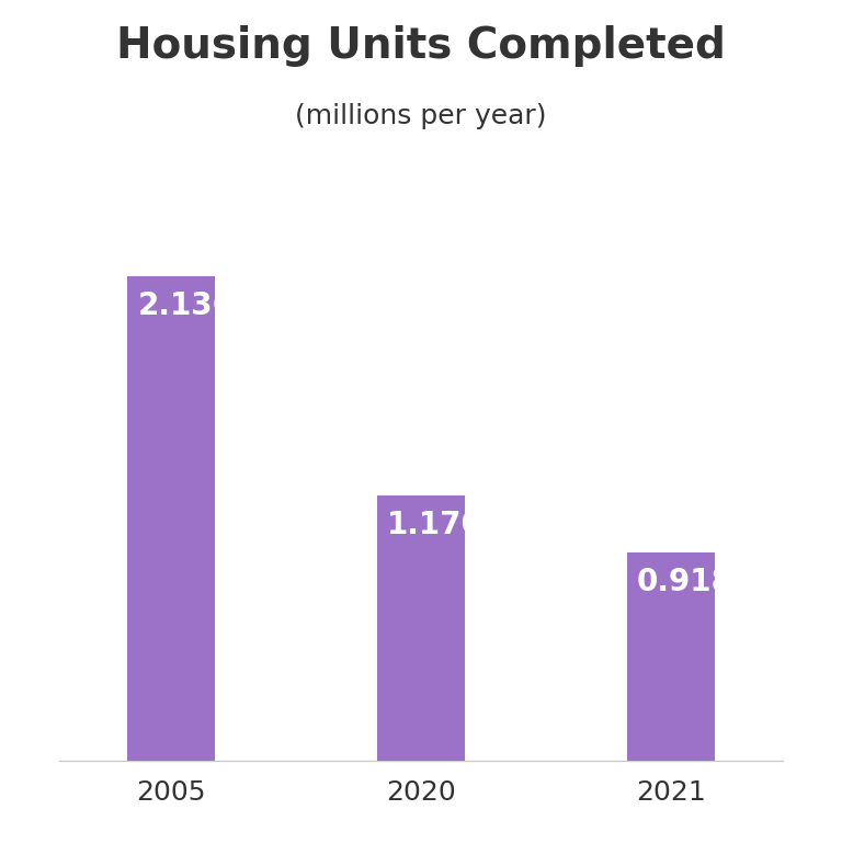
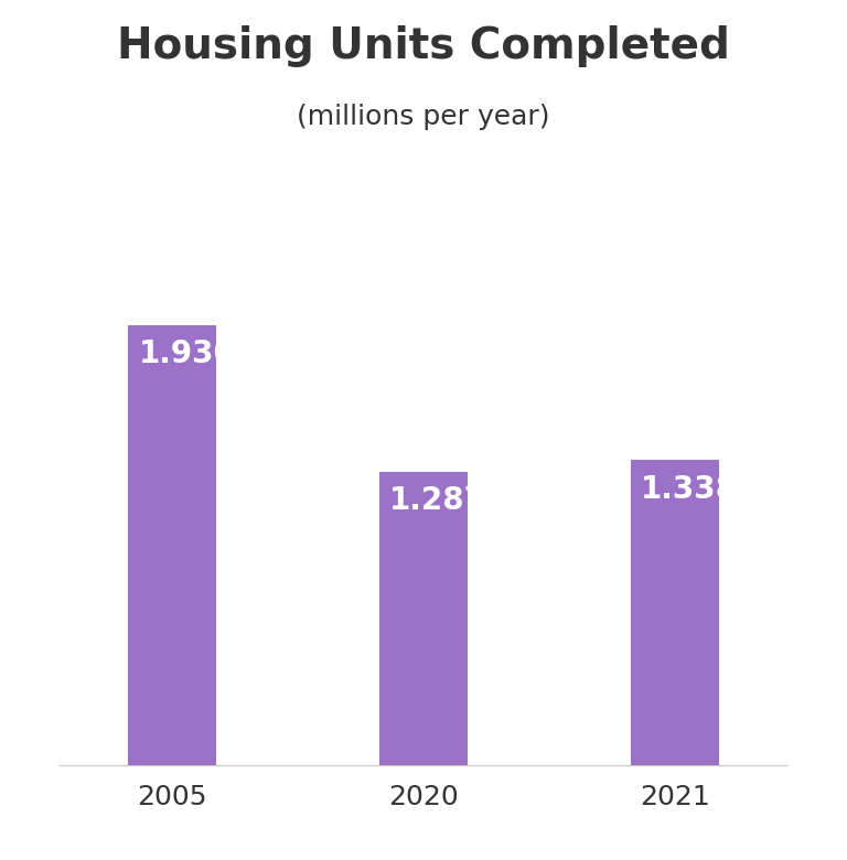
2005: 2.136 -> 1.930
2020: 1.170 -> 1.287
2021: 0.918 -> 1.338
